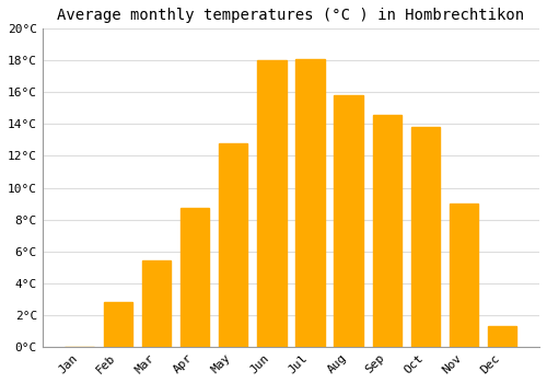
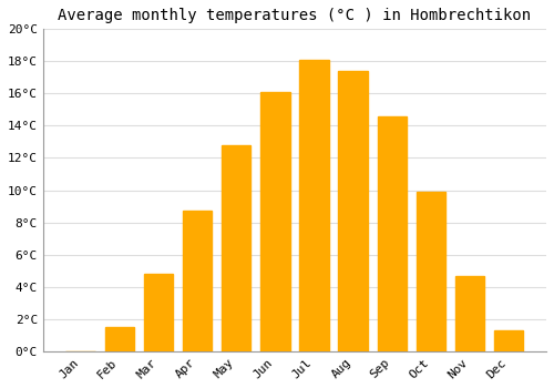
Feb: 2.8°C -> 1.5°C
Mar: 5.4°C -> 4.8°C
Jun: 18.0°C -> 16.1°C
Aug: 15.8°C -> 17.4°C
Oct: 13.8°C -> 9.9°C
Nov: 9.0°C -> 4.7°C
